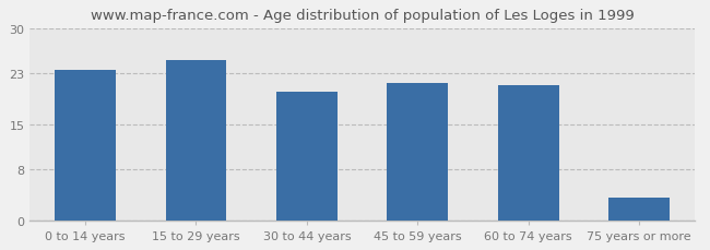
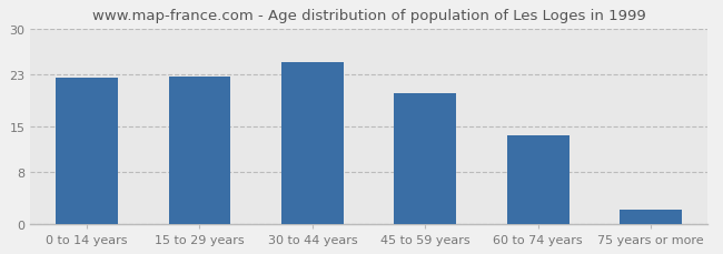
0 to 14 years: 23.5 -> 22.4
15 to 29 years: 25.0 -> 22.6
30 to 44 years: 20.0 -> 24.8
45 to 59 years: 21.5 -> 20.0
60 to 74 years: 21.0 -> 13.6
75 years or more: 3.5 -> 2.2
